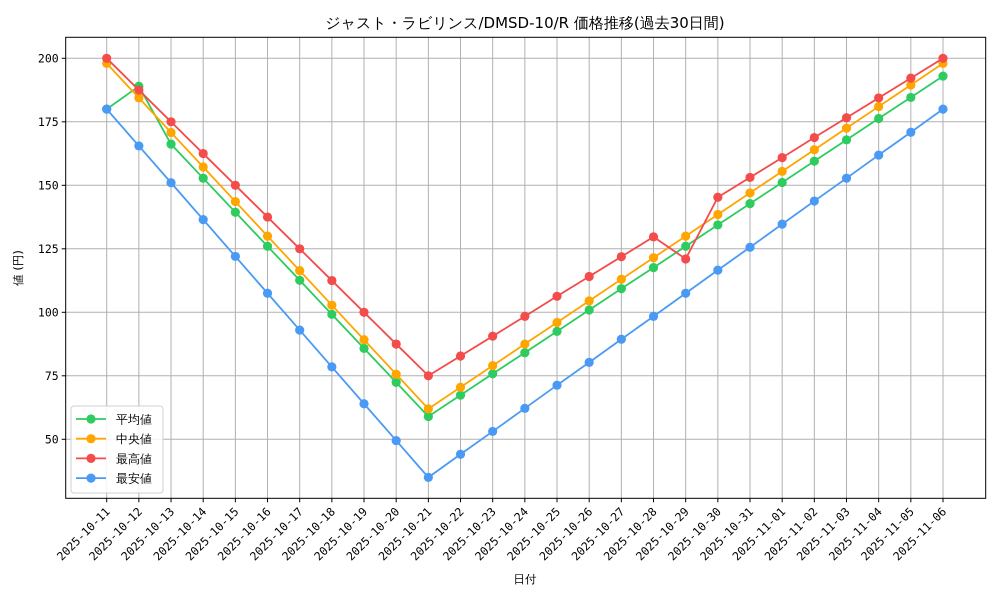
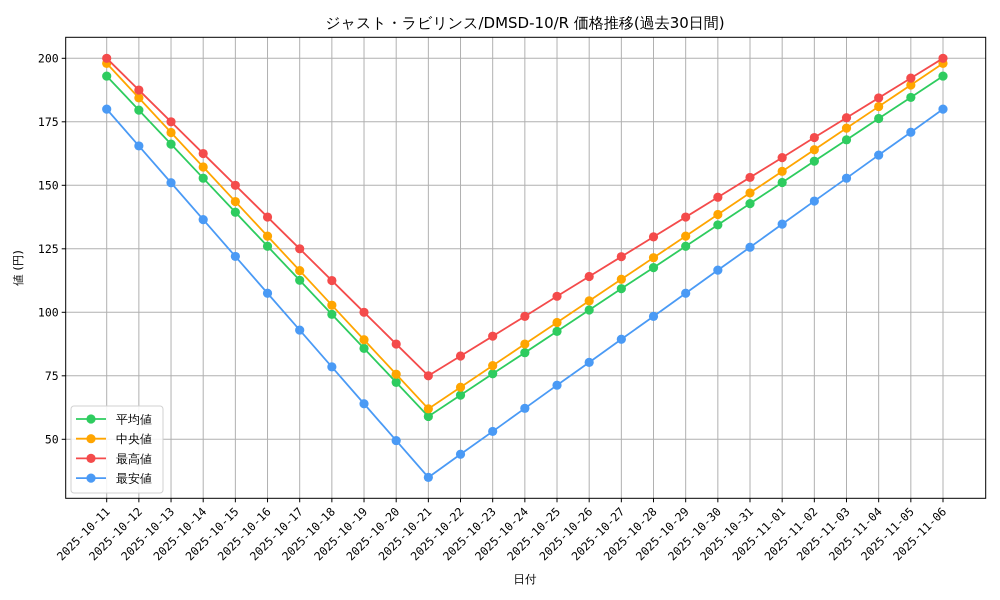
平均値/2025-10-11: 180 -> 193
平均値/2025-10-12: 189 -> 180
最高値/2025-10-29: 121 -> 138
